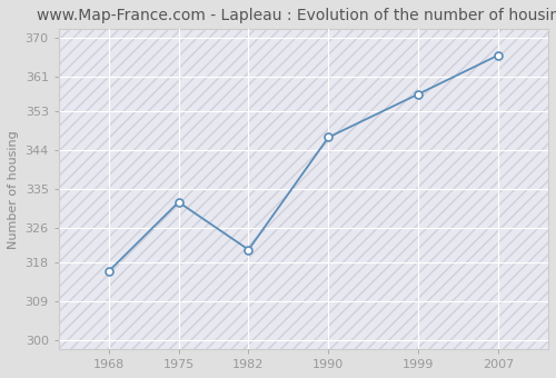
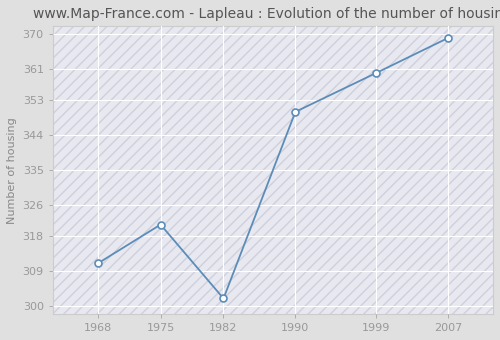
1968: 316 -> 311
1975: 332 -> 321
1982: 321 -> 302
1990: 347 -> 350
1999: 357 -> 360
2007: 366 -> 369
